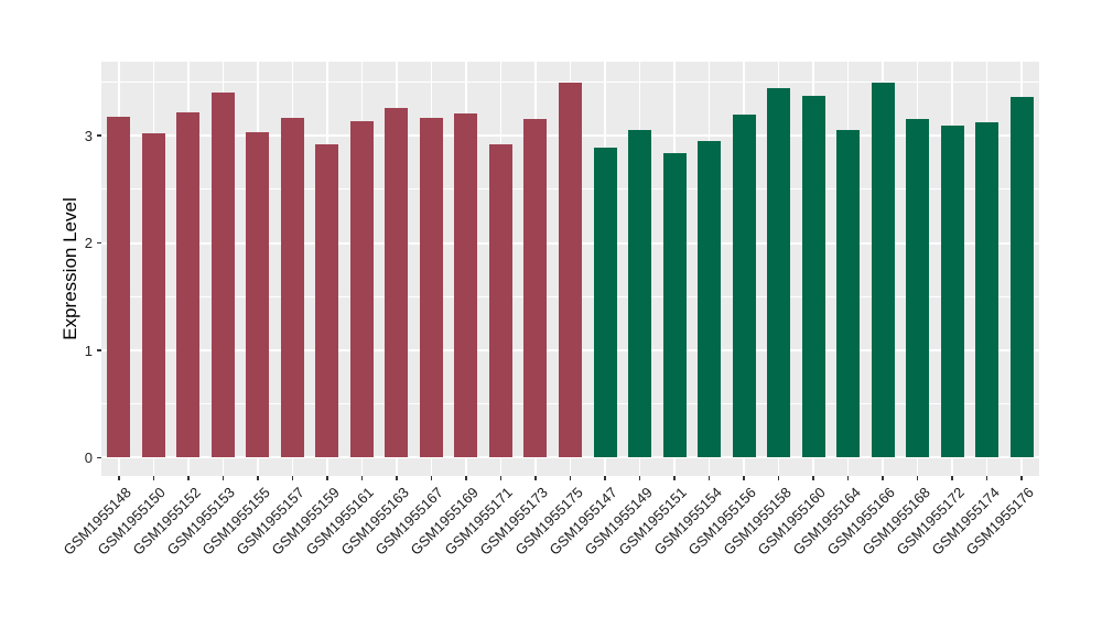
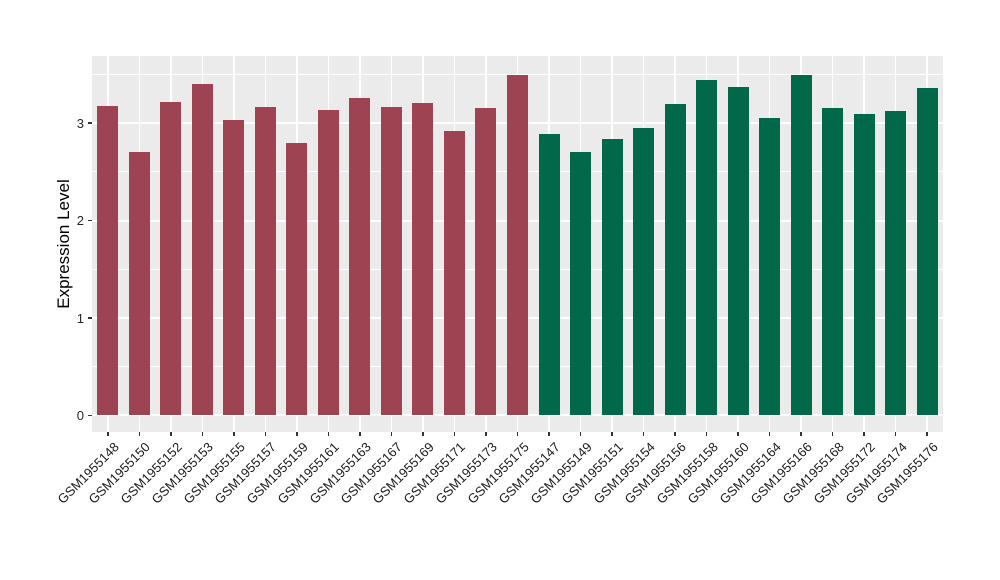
GSM1955150: 3.0 -> 2.7
GSM1955159: 2.9 -> 2.8
GSM1955149: 3.0 -> 2.7
